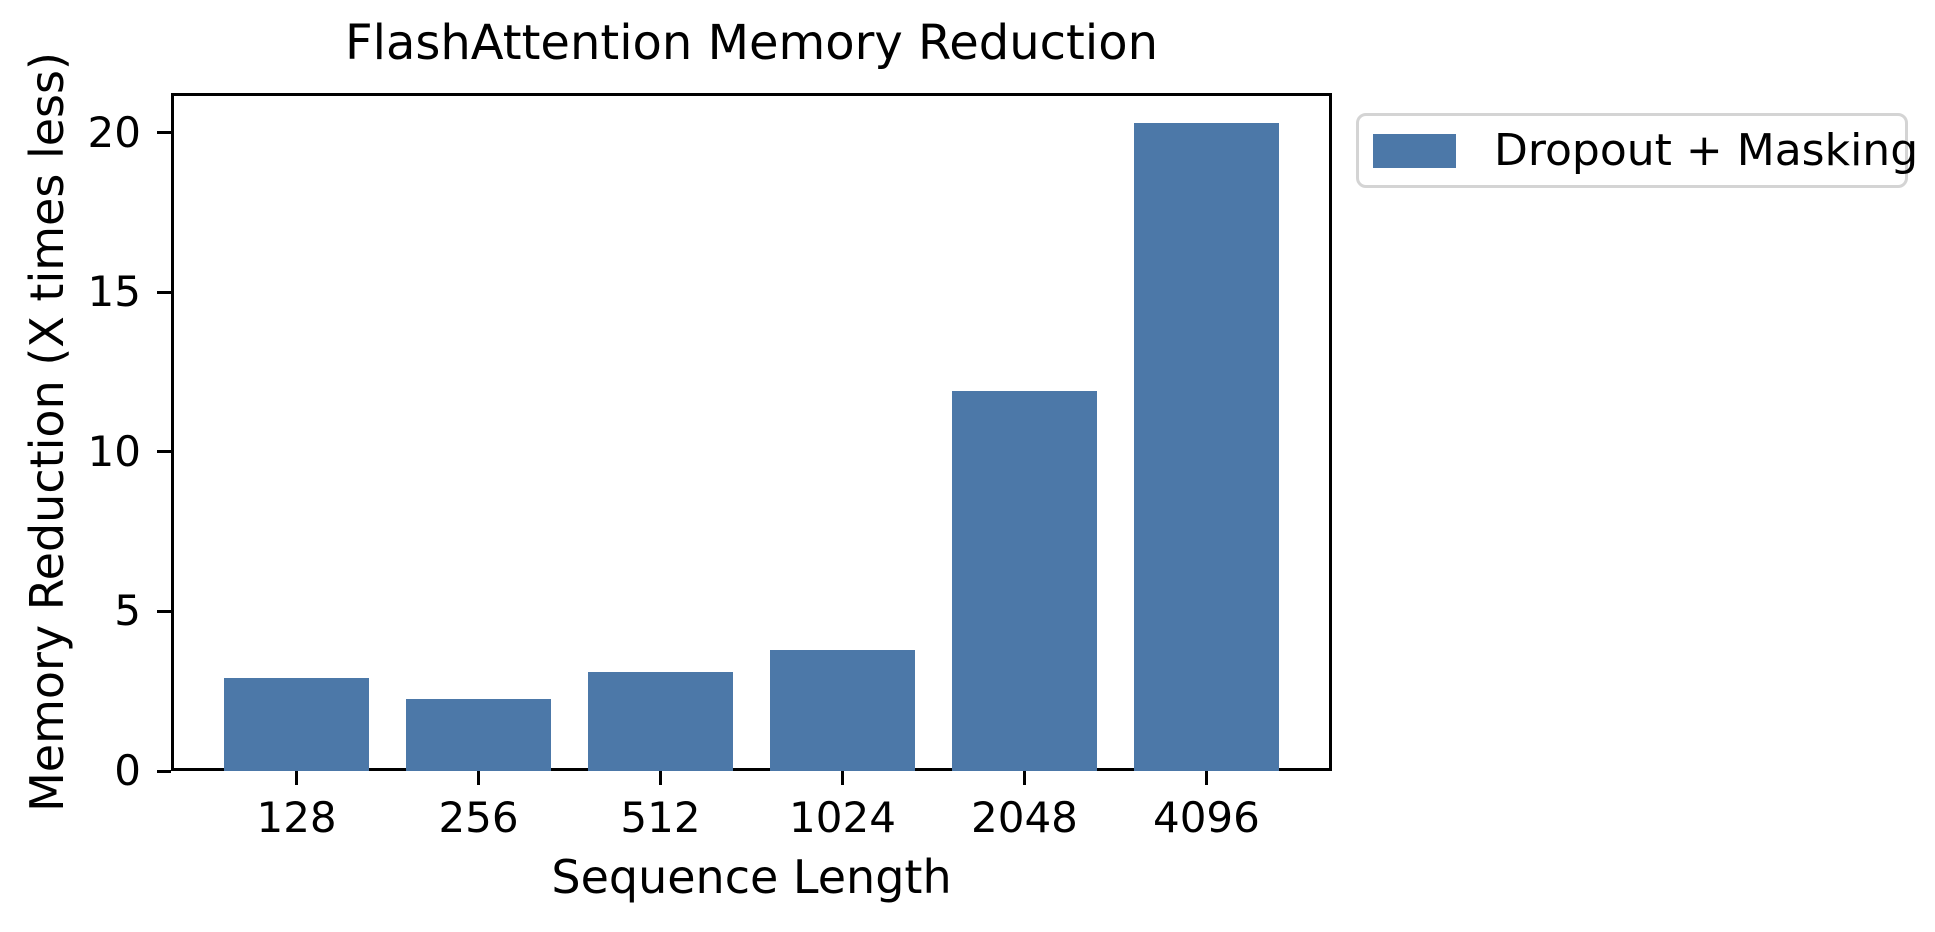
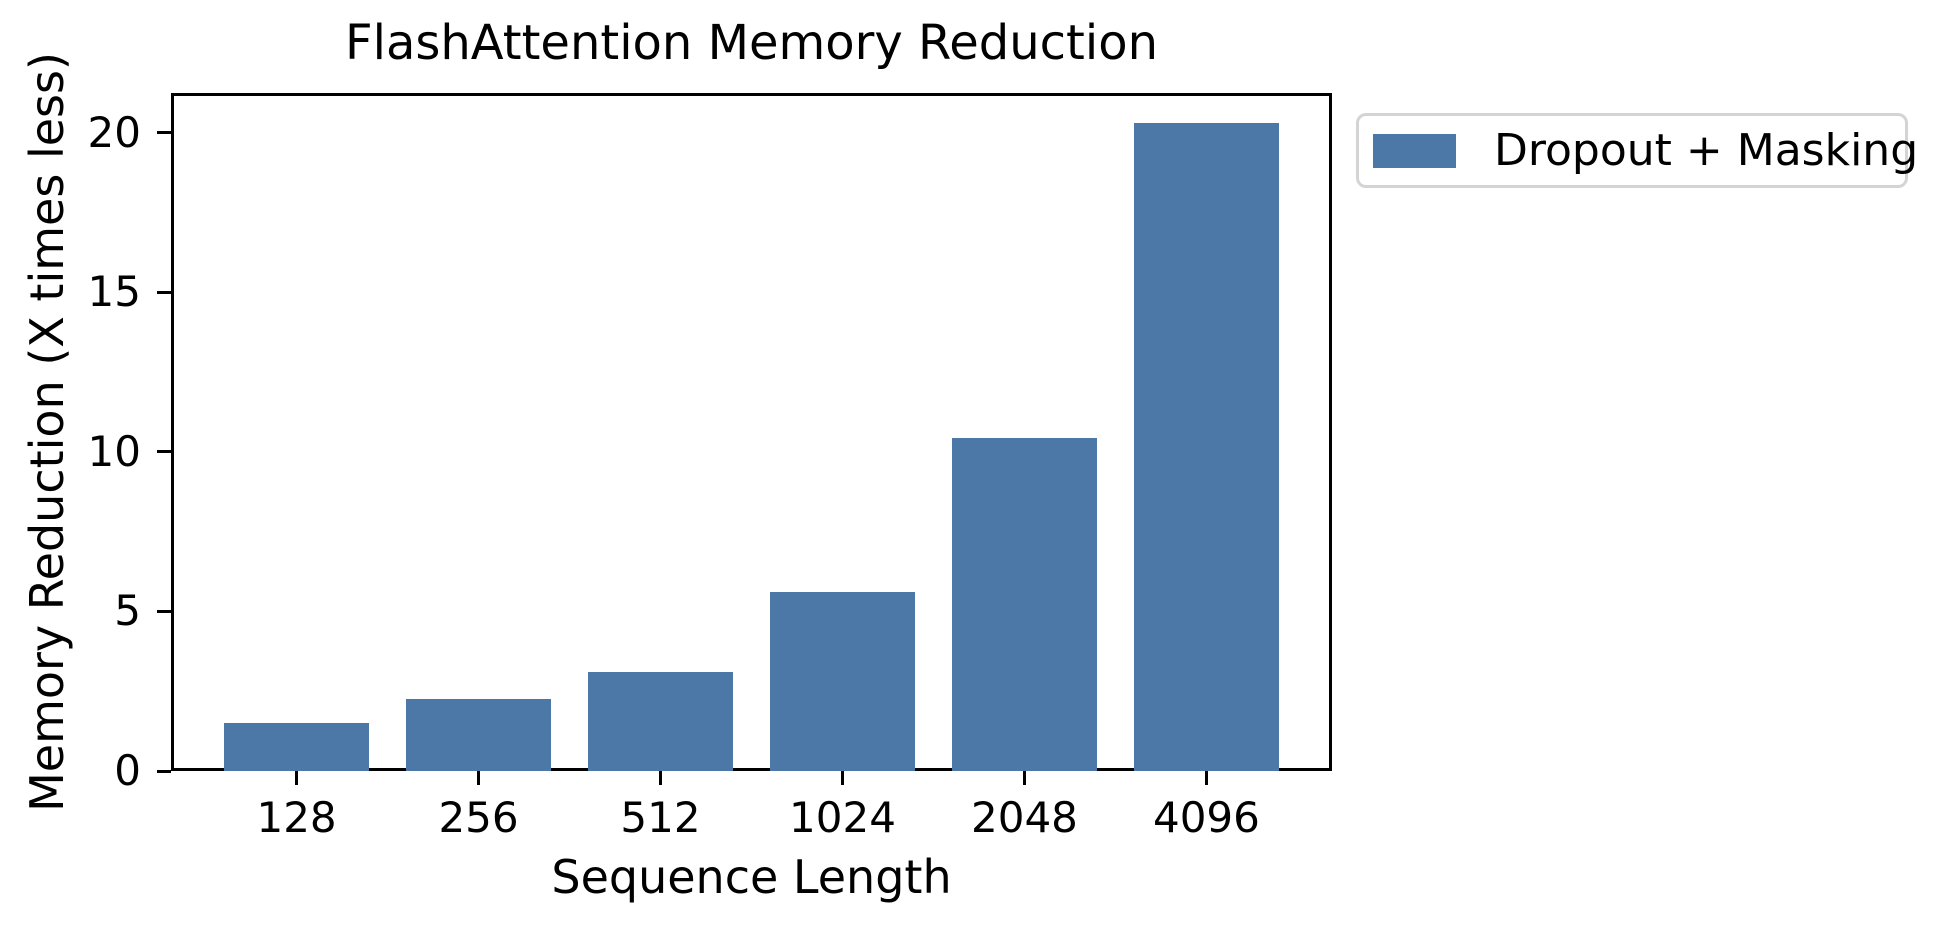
128: 2.9 -> 1.5
1024: 3.8 -> 5.6
2048: 11.9 -> 10.4
